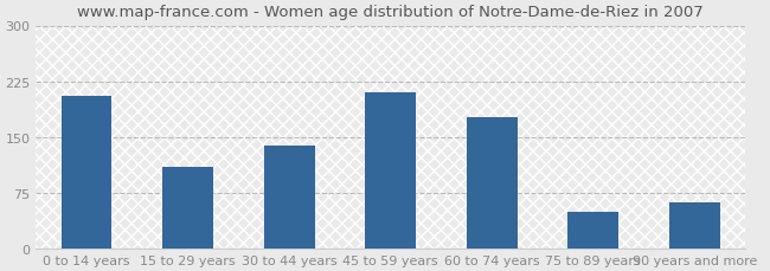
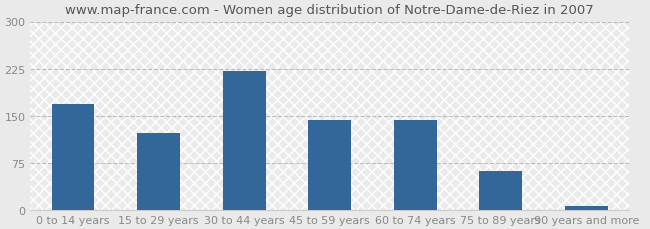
0 to 14 years: 206 -> 168
15 to 29 years: 110 -> 122
30 to 44 years: 138 -> 221
45 to 59 years: 210 -> 143
60 to 74 years: 176 -> 144
75 to 89 years: 50 -> 62
90 years and more: 62 -> 7
